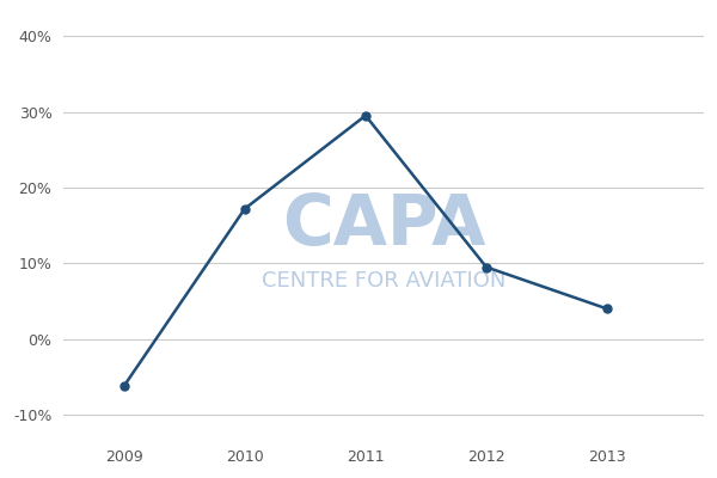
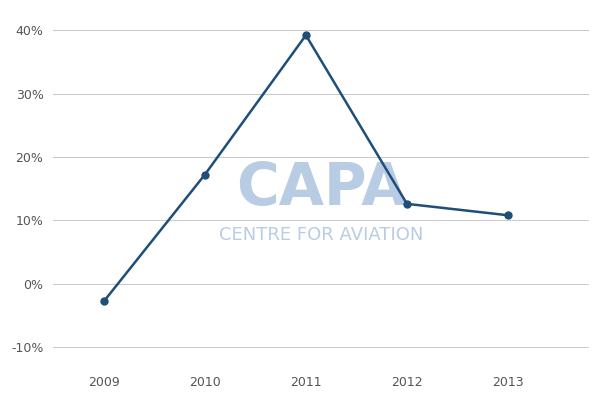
2009: -6.2% -> -2.8%
2011: 29.5% -> 39.2%
2012: 9.5% -> 12.6%
2013: 4.0% -> 10.8%
